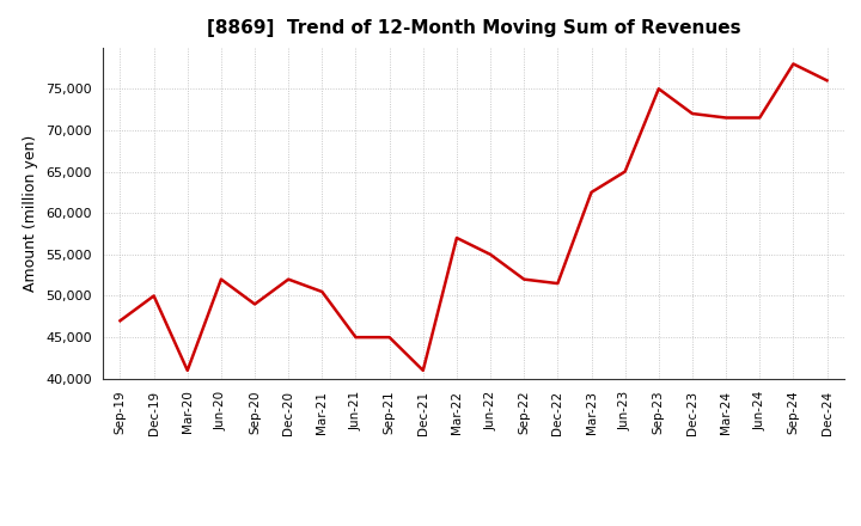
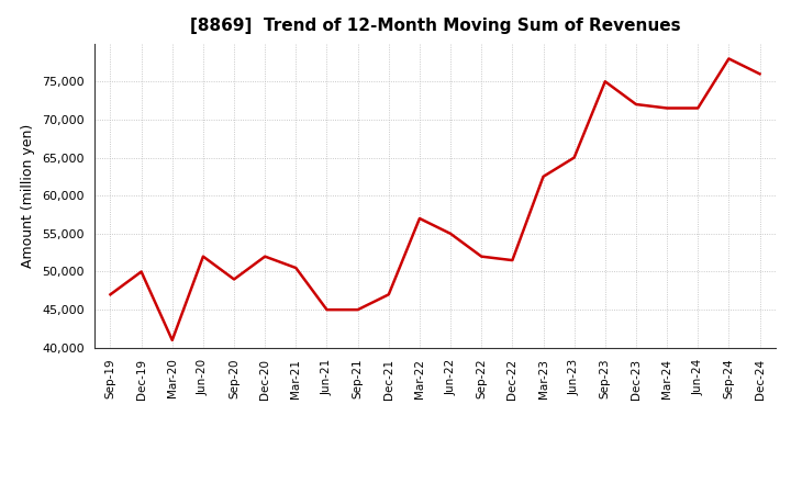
Dec-21: 41,000 -> 47,000
